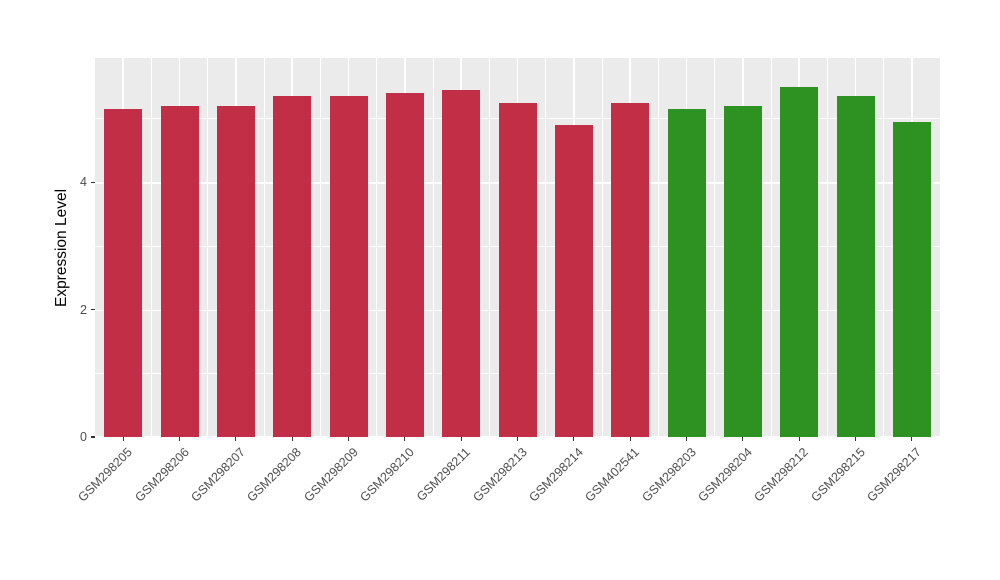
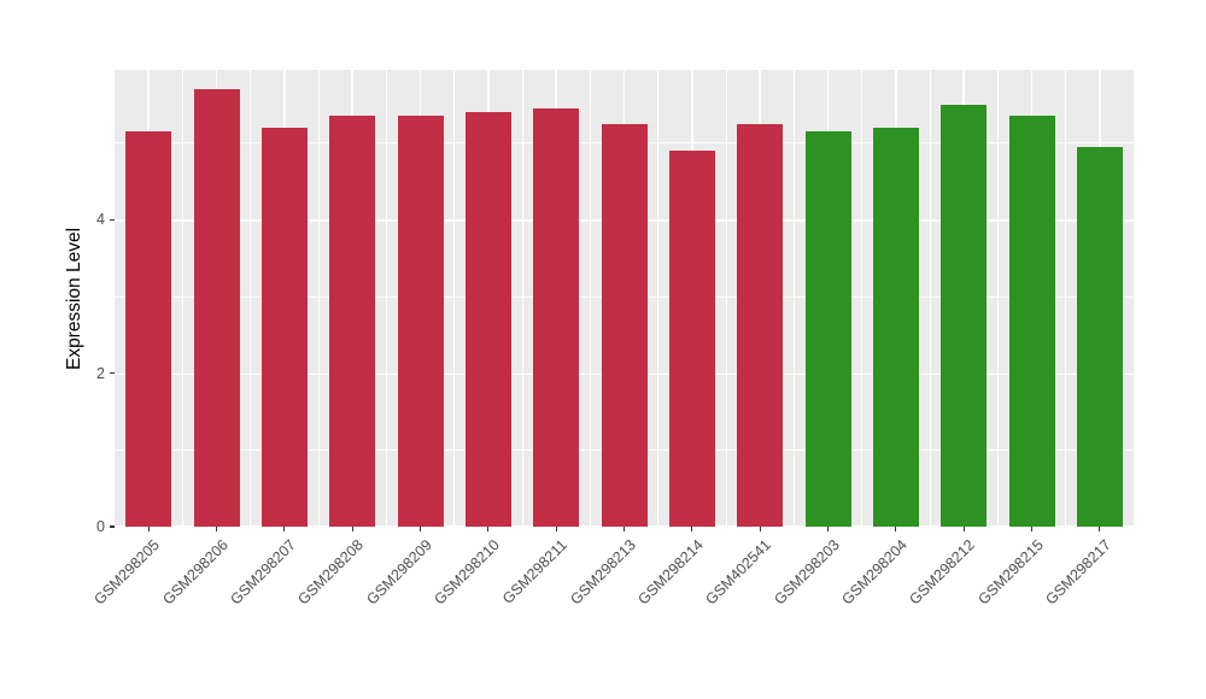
GSM298206: 5.2 -> 5.7
